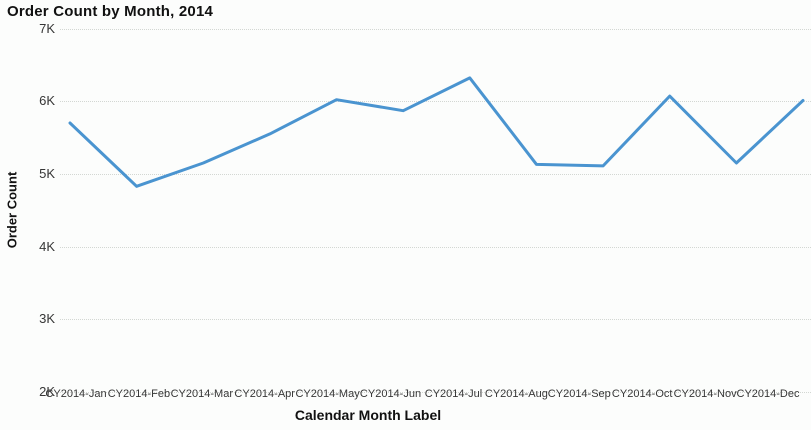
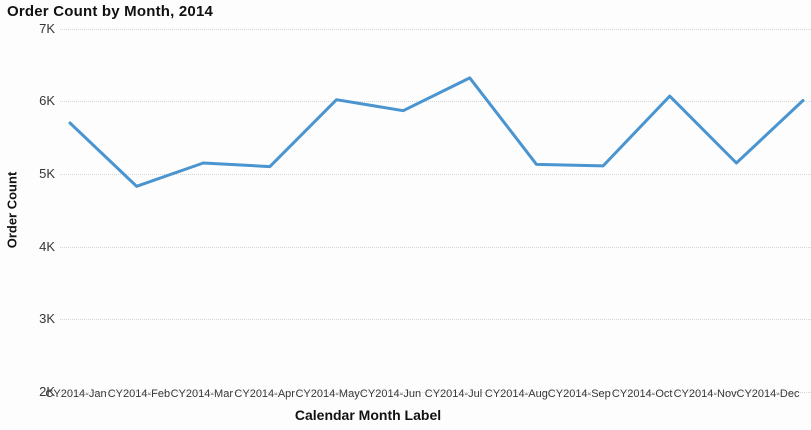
CY2014-Apr: 5.6K -> 5.1K
